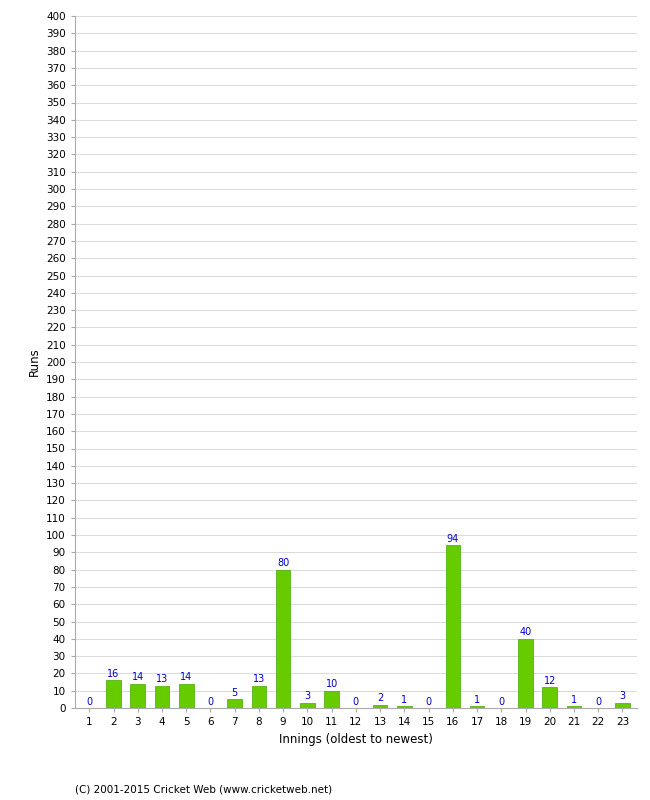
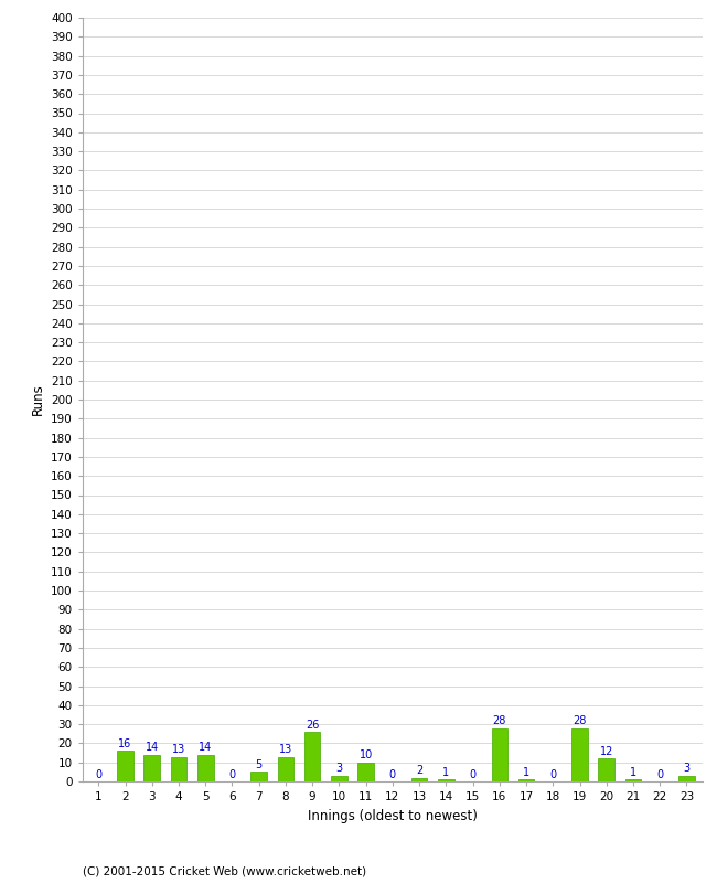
9: 80 -> 26
16: 94 -> 28
19: 40 -> 28
